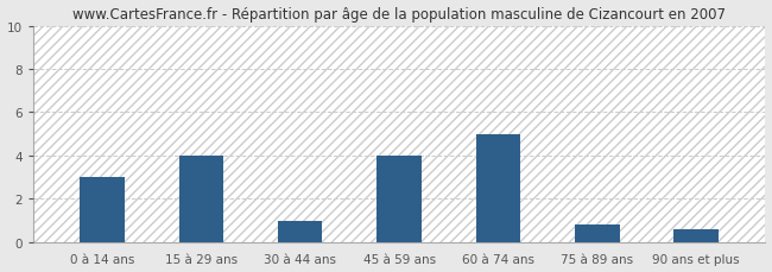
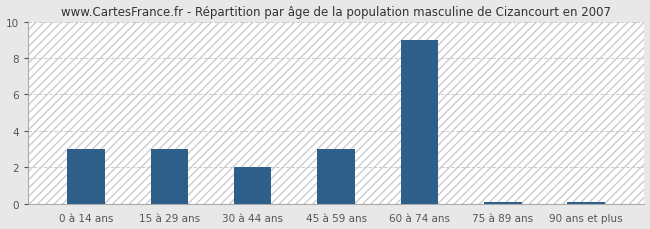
15 à 29 ans: 4.0 -> 3.0
30 à 44 ans: 1.0 -> 2.0
45 à 59 ans: 4.0 -> 3.0
60 à 74 ans: 5.0 -> 9.0
75 à 89 ans: 0.8 -> 0.1
90 ans et plus: 0.6 -> 0.1
